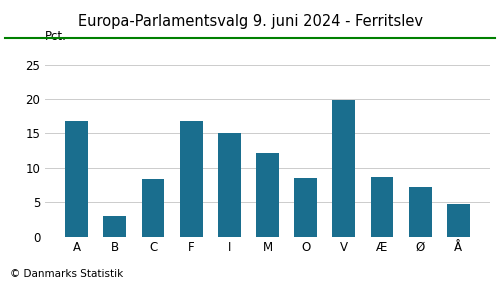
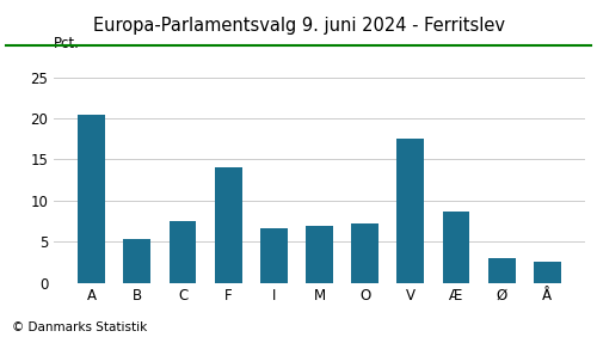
A: 16.8 -> 20.4
B: 3.0 -> 5.4
C: 8.4 -> 7.5
F: 16.8 -> 14.1
I: 15.0 -> 6.6
M: 12.2 -> 7.0
O: 8.6 -> 7.2
V: 19.8 -> 17.5
Ø: 7.2 -> 3.1
Å: 4.8 -> 2.6
